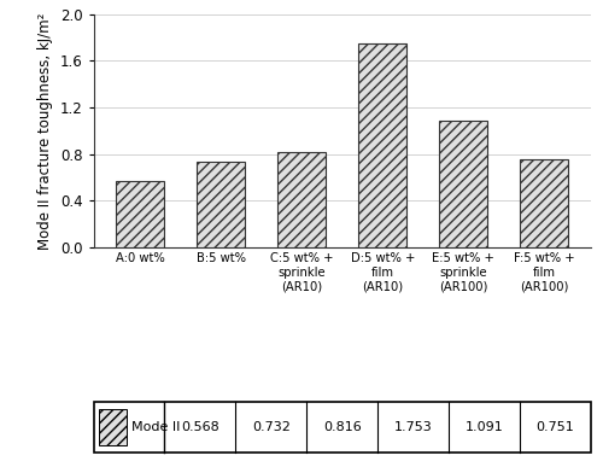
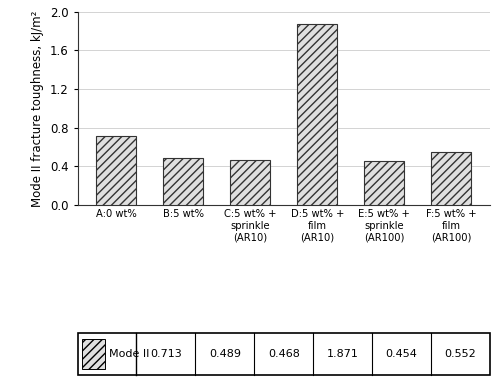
A:0 wt%: 0.568 -> 0.713
B:5 wt%: 0.732 -> 0.489
C:5 wt% + sprinkle (AR10): 0.816 -> 0.468
D:5 wt% + film (AR10): 1.753 -> 1.871
E:5 wt% + sprinkle (AR100): 1.091 -> 0.454
F:5 wt% + film (AR100): 0.751 -> 0.552
